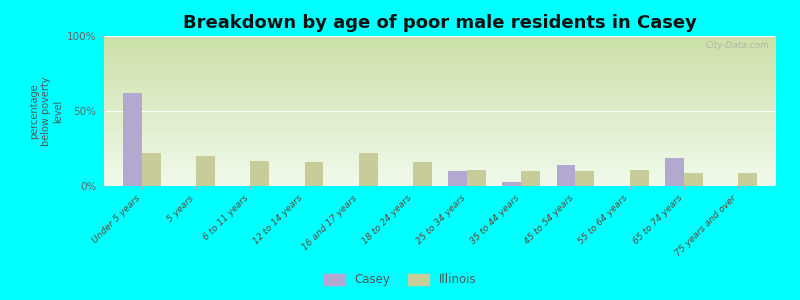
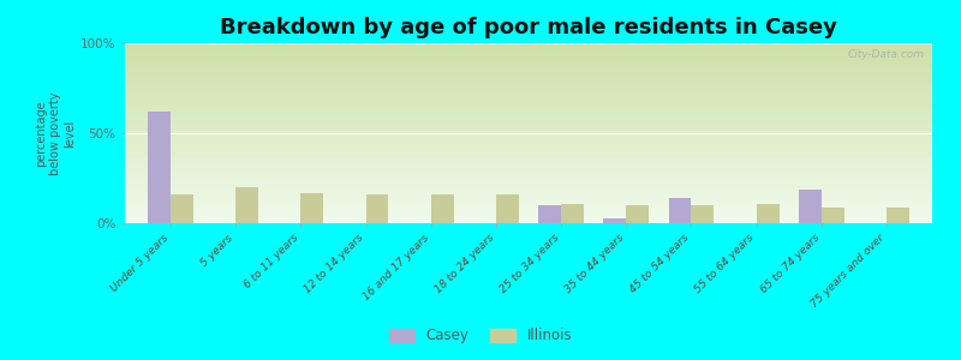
Illinois/Under 5 years: 22% -> 16%
Illinois/16 and 17 years: 22% -> 16%
